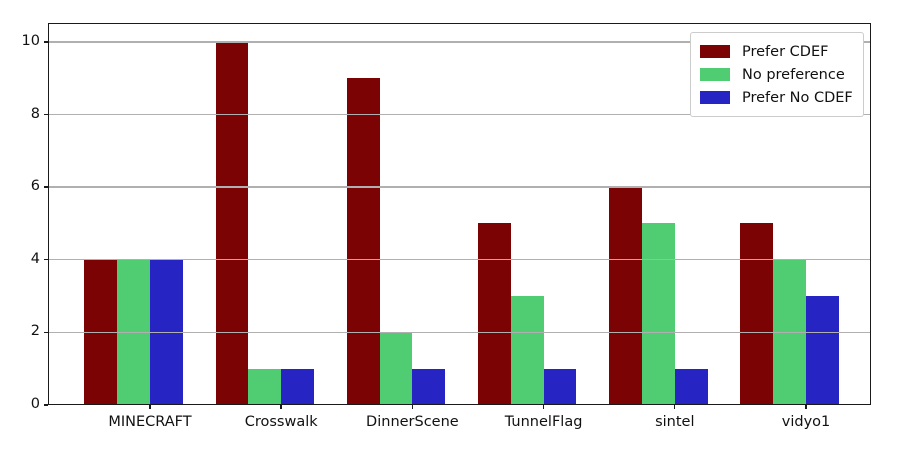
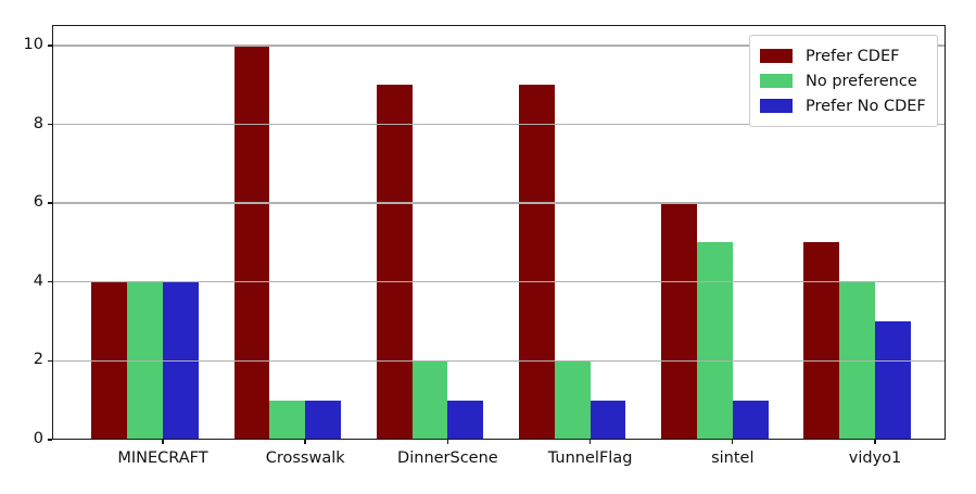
Prefer CDEF/TunnelFlag: 5 -> 9
No preference/TunnelFlag: 3 -> 2
